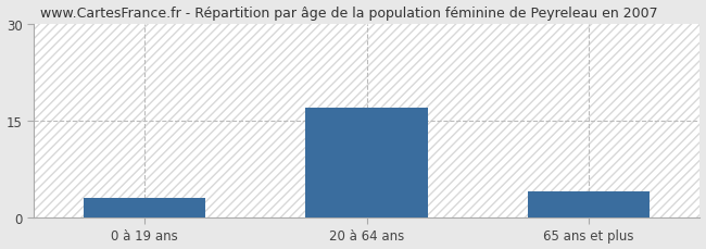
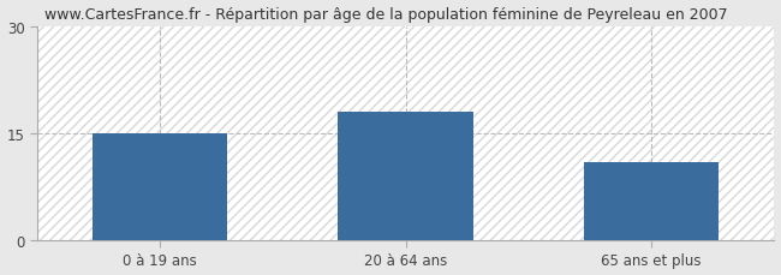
0 à 19 ans: 3 -> 15
20 à 64 ans: 17 -> 18
65 ans et plus: 4 -> 11
